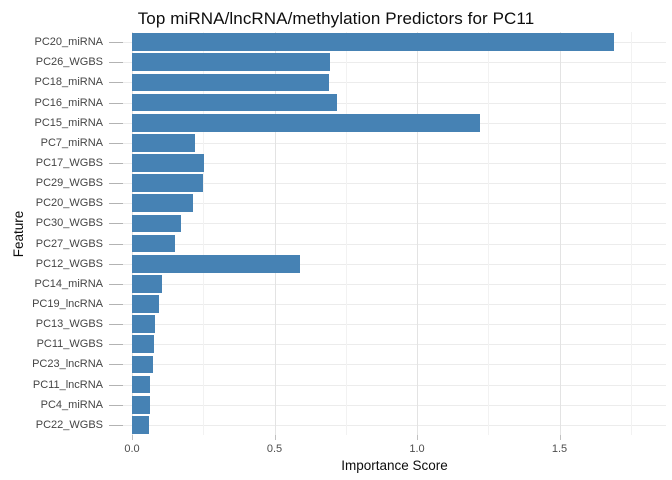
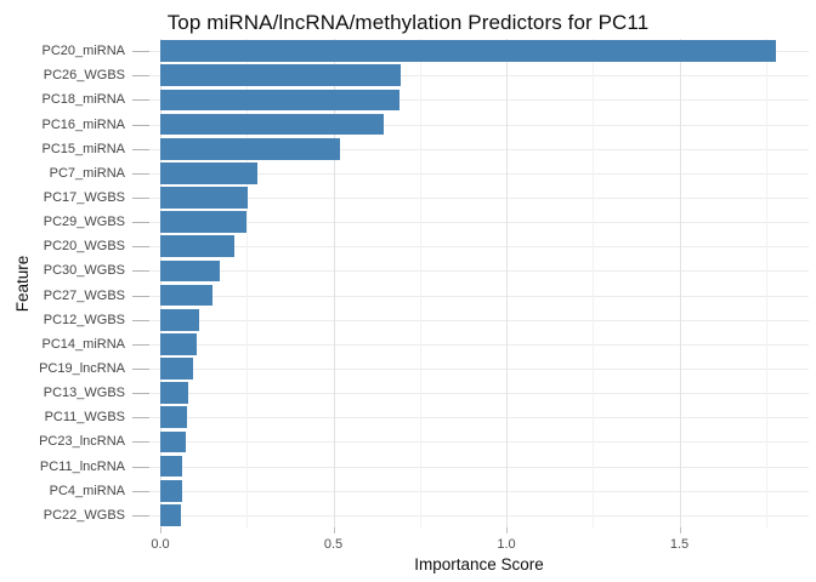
PC20_miRNA: 1.69 -> 1.78
PC16_miRNA: 0.72 -> 0.65
PC15_miRNA: 1.22 -> 0.52
PC7_miRNA: 0.22 -> 0.28
PC12_WGBS: 0.59 -> 0.11
